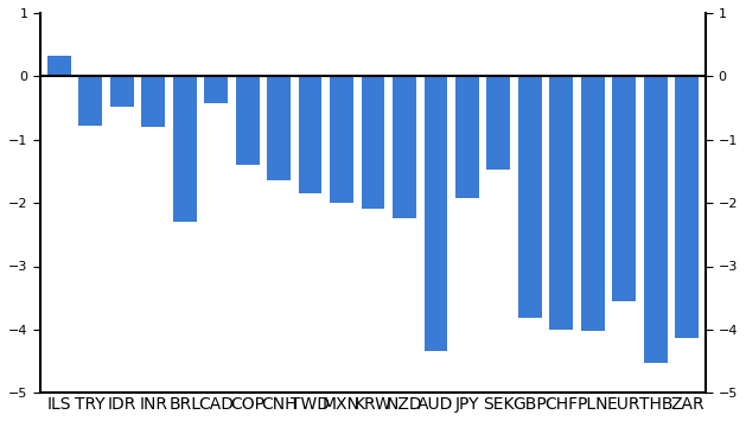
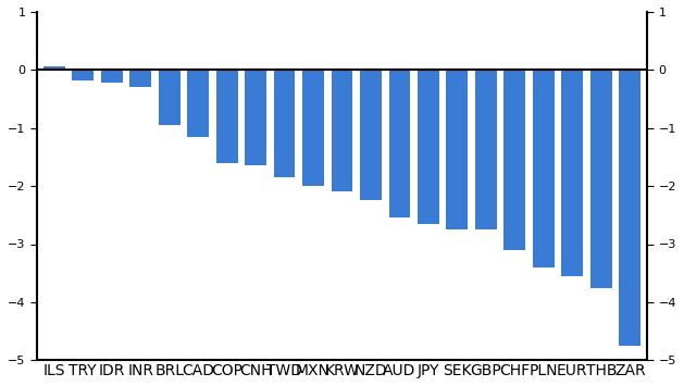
ILS: 0.32 -> 0.07
TRY: -0.78 -> -0.18
IDR: -0.48 -> -0.22
INR: -0.80 -> -0.30
BRL: -2.30 -> -0.95
CAD: -0.42 -> -1.15
COP: -1.40 -> -1.60
AUD: -4.34 -> -2.55
JPY: -1.92 -> -2.65
SEK: -1.48 -> -2.75
GBP: -3.82 -> -2.75
CHF: -4.00 -> -3.10
PLN: -4.02 -> -3.40
THB: -4.52 -> -3.75
ZAR: -4.14 -> -4.75
